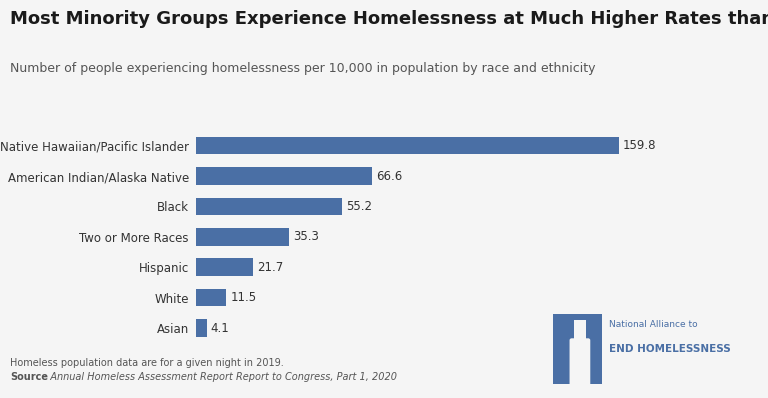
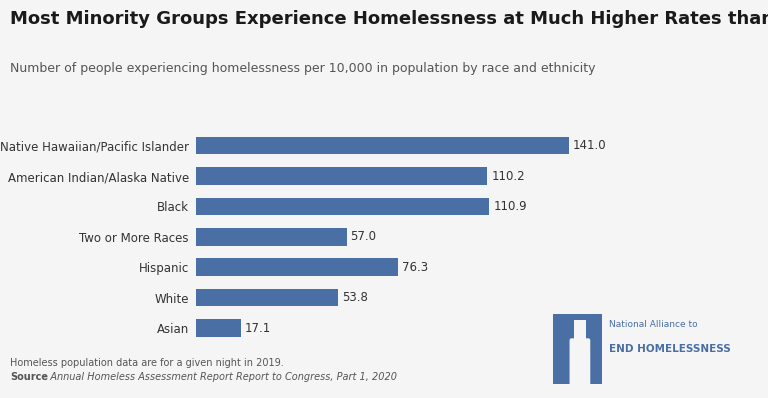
Native Hawaiian/Pacific Islander: 159.8 -> 141.0
American Indian/Alaska Native: 66.6 -> 110.2
Black: 55.2 -> 110.9
Two or More Races: 35.3 -> 57.0
Hispanic: 21.7 -> 76.3
White: 11.5 -> 53.8
Asian: 4.1 -> 17.1
